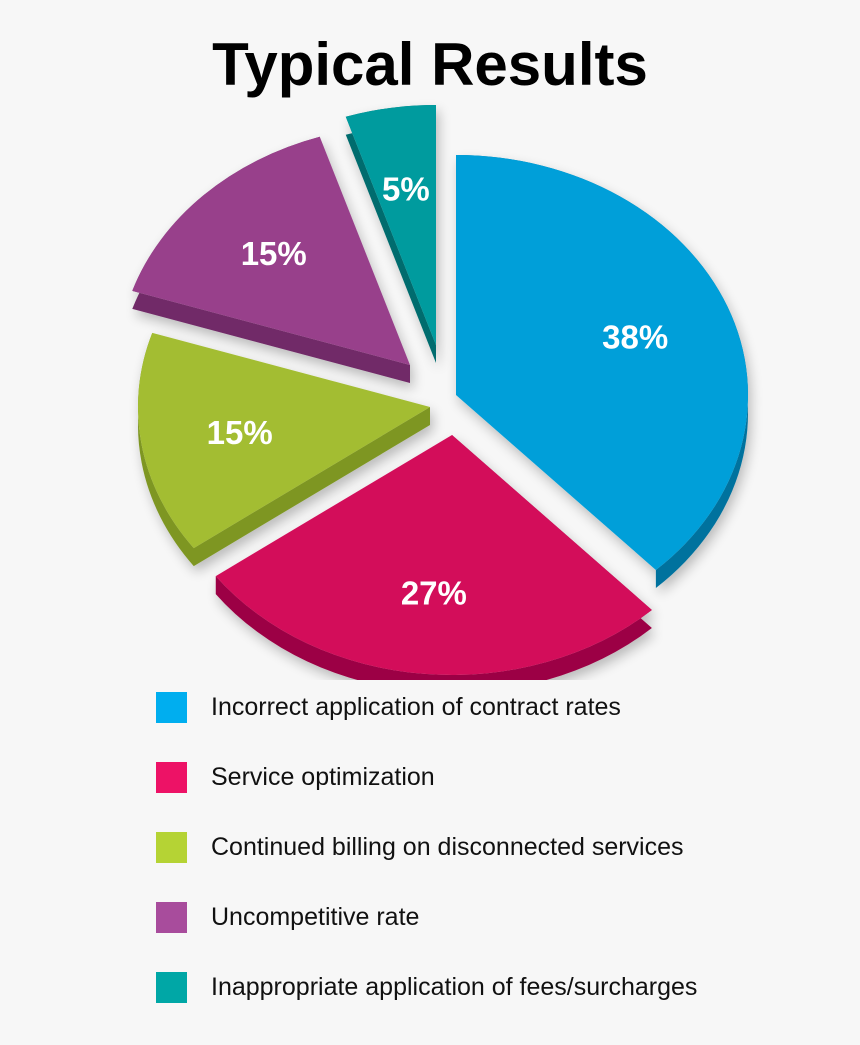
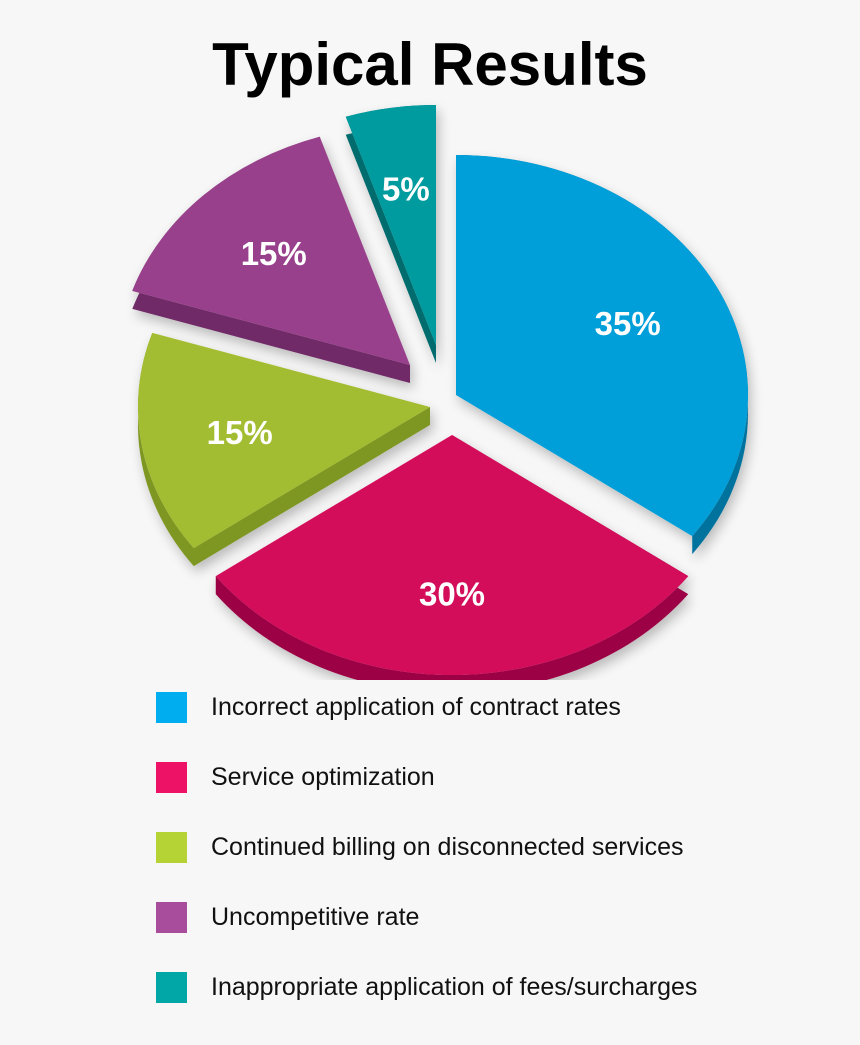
Incorrect application of contract rates: 38% -> 35%
Service optimization: 27% -> 30%
